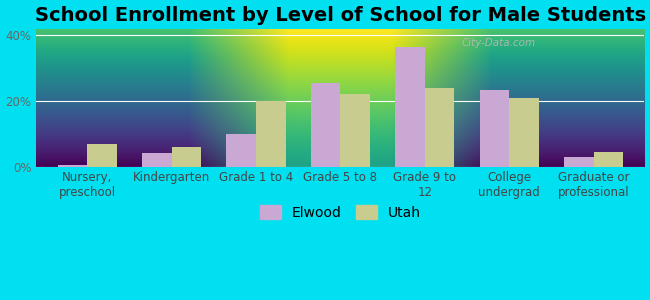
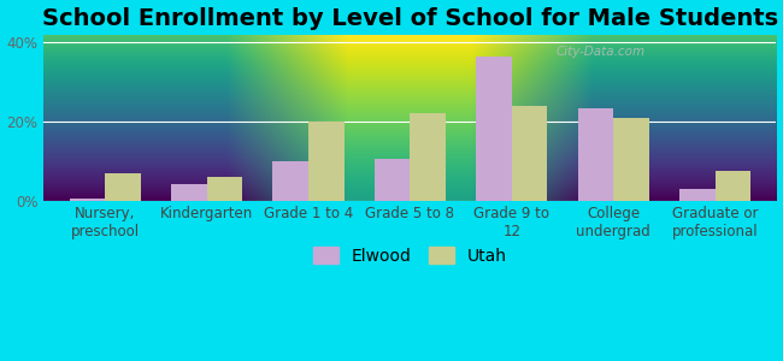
Elwood/Grade 5 to 8: 25.5% -> 10.5%
Utah/Graduate or professional: 4.5% -> 7.5%
